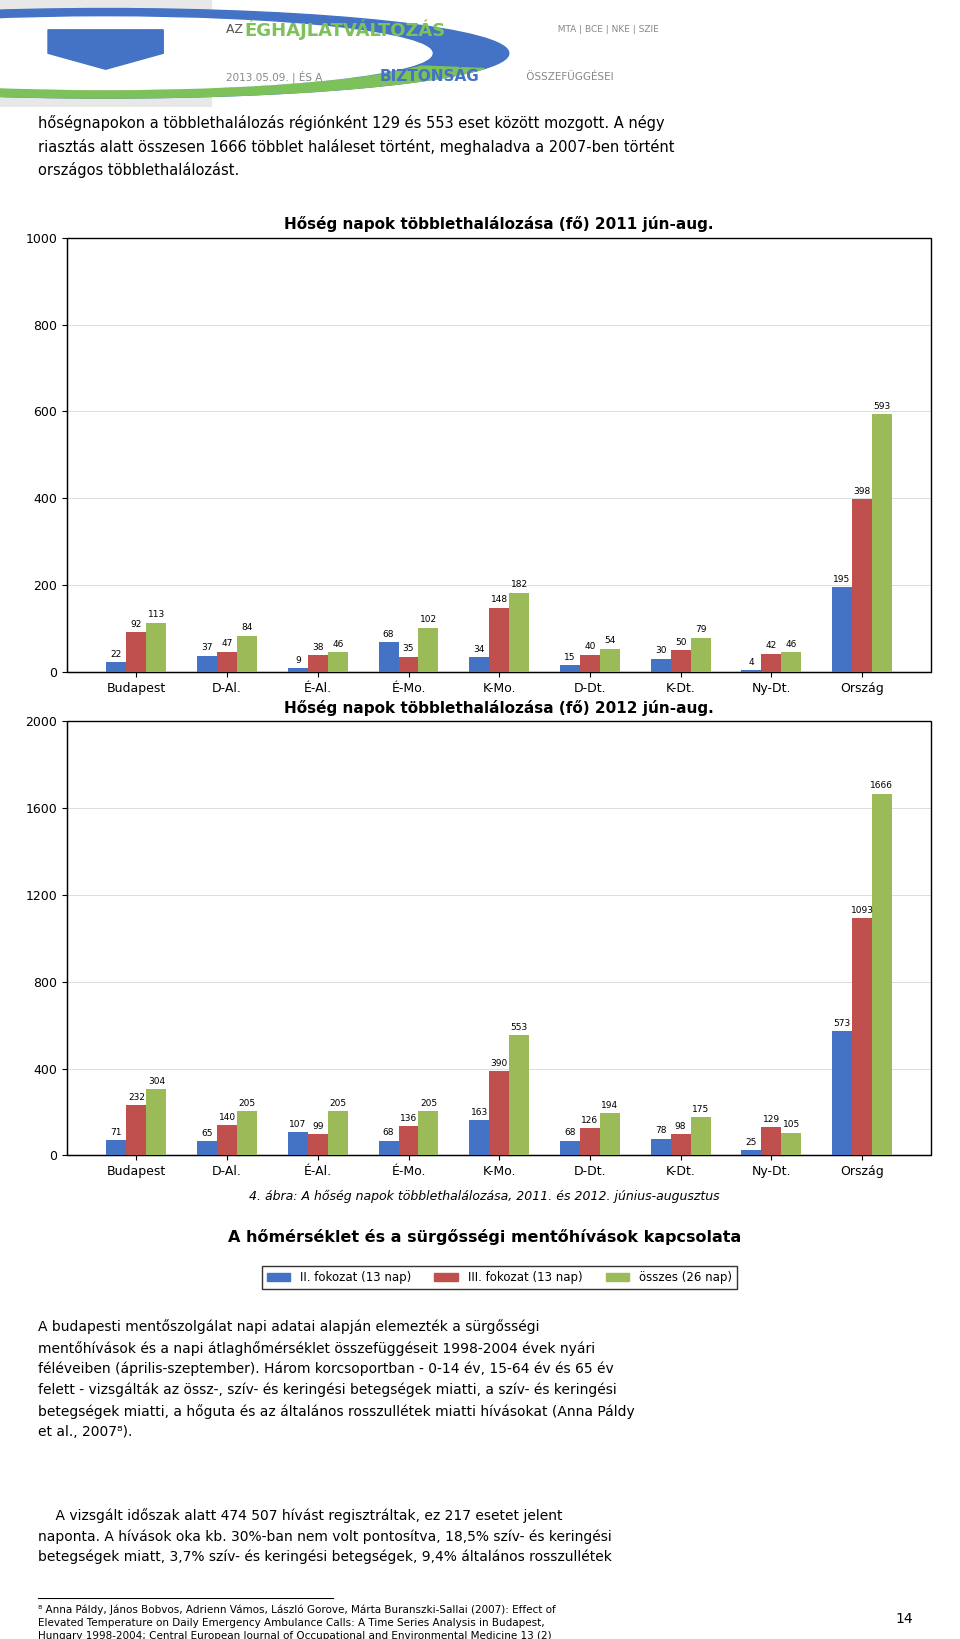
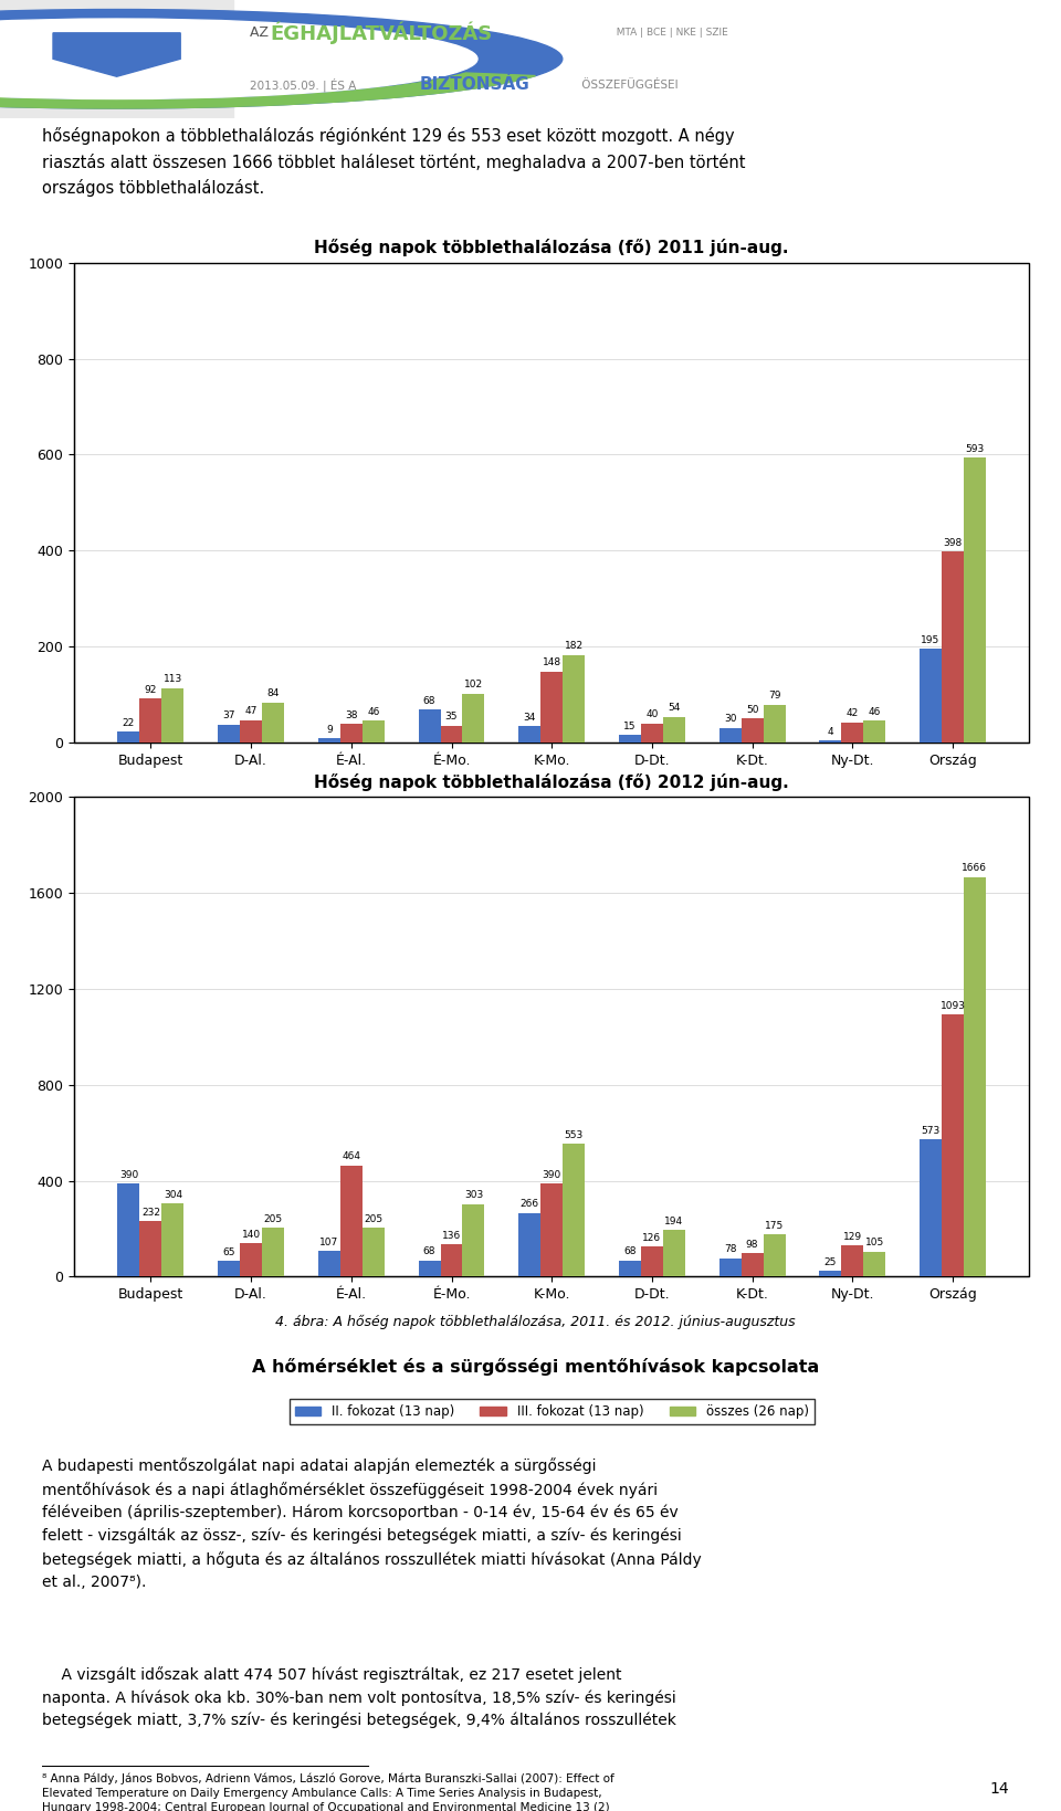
Hőség napok többlethalálozása (fő) 2012 jún-aug./II. fokozat (13 nap)/Budapest: 71 -> 390
Hőség napok többlethalálozása (fő) 2012 jún-aug./III. fokozat (13 nap)/É-Al.: 99 -> 464
Hőség napok többlethalálozása (fő) 2012 jún-aug./összes (26 nap)/É-Mo.: 205 -> 303
Hőség napok többlethalálozása (fő) 2012 jún-aug./II. fokozat (13 nap)/K-Mo.: 163 -> 266
